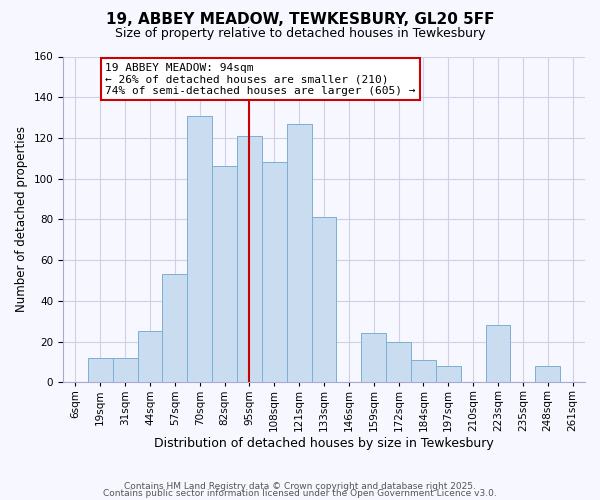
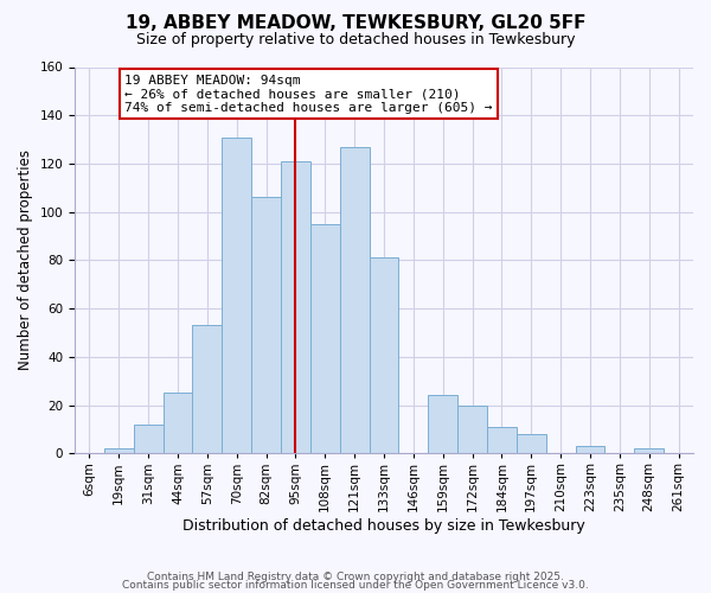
19sqm: 12 -> 2
108sqm: 108 -> 95
223sqm: 28 -> 3
248sqm: 8 -> 2
